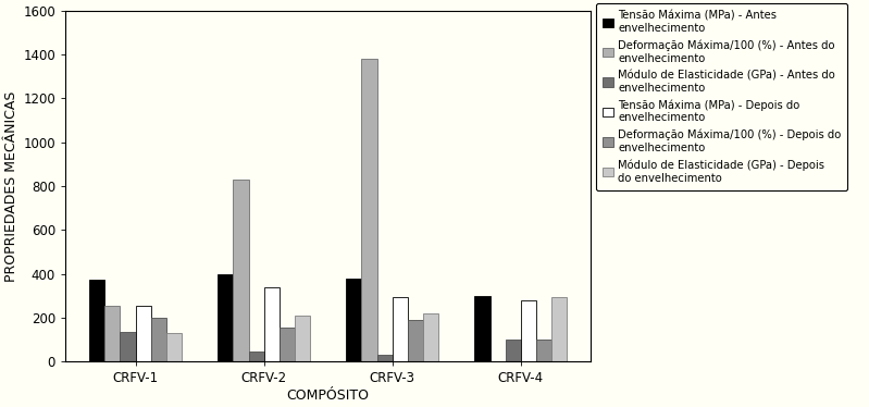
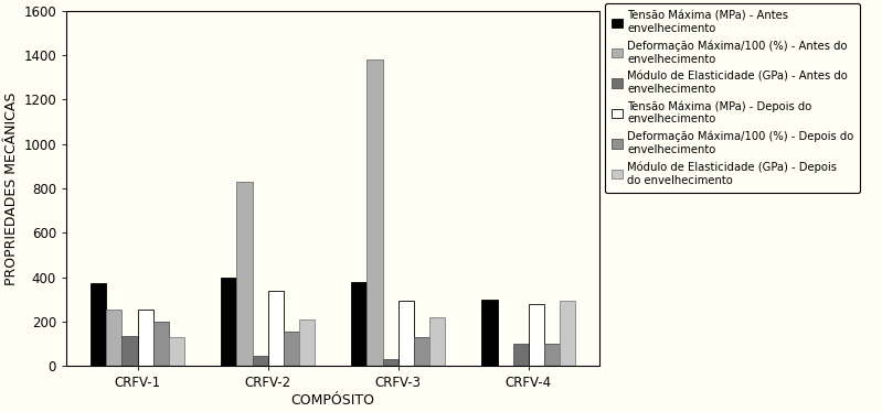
Deformação Máxima/100 (%) - Depois do envelhecimento/CRFV-3: 190 -> 130
